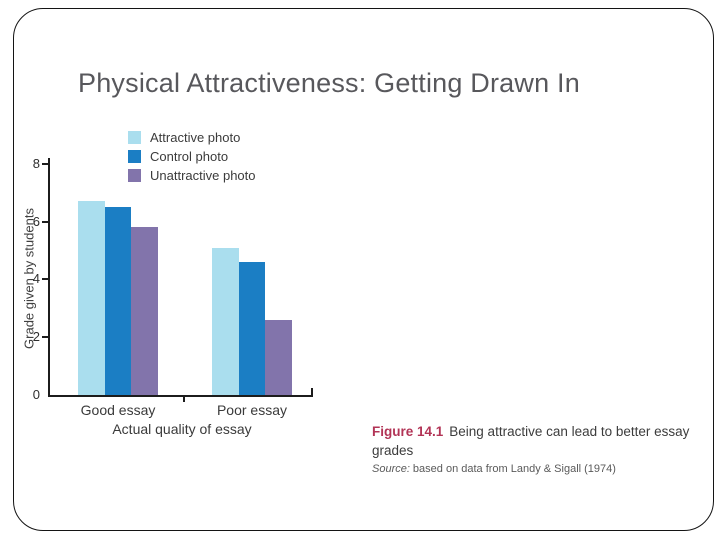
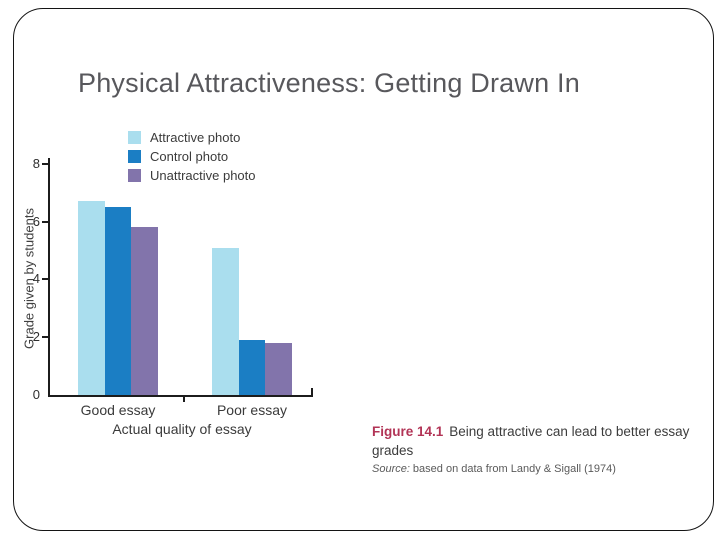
Control photo/Poor essay: 4.6 -> 1.9
Unattractive photo/Poor essay: 2.6 -> 1.8
